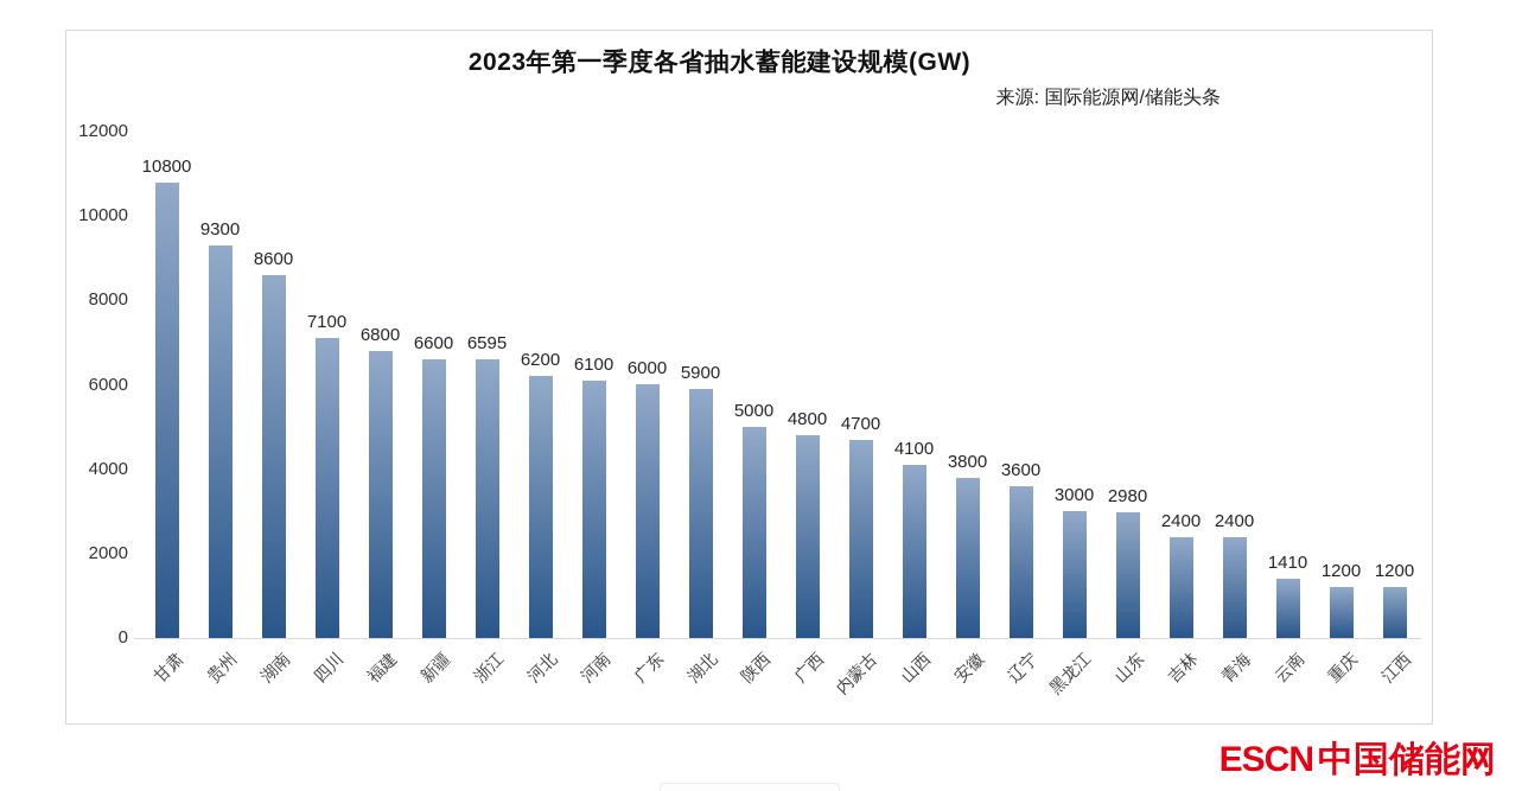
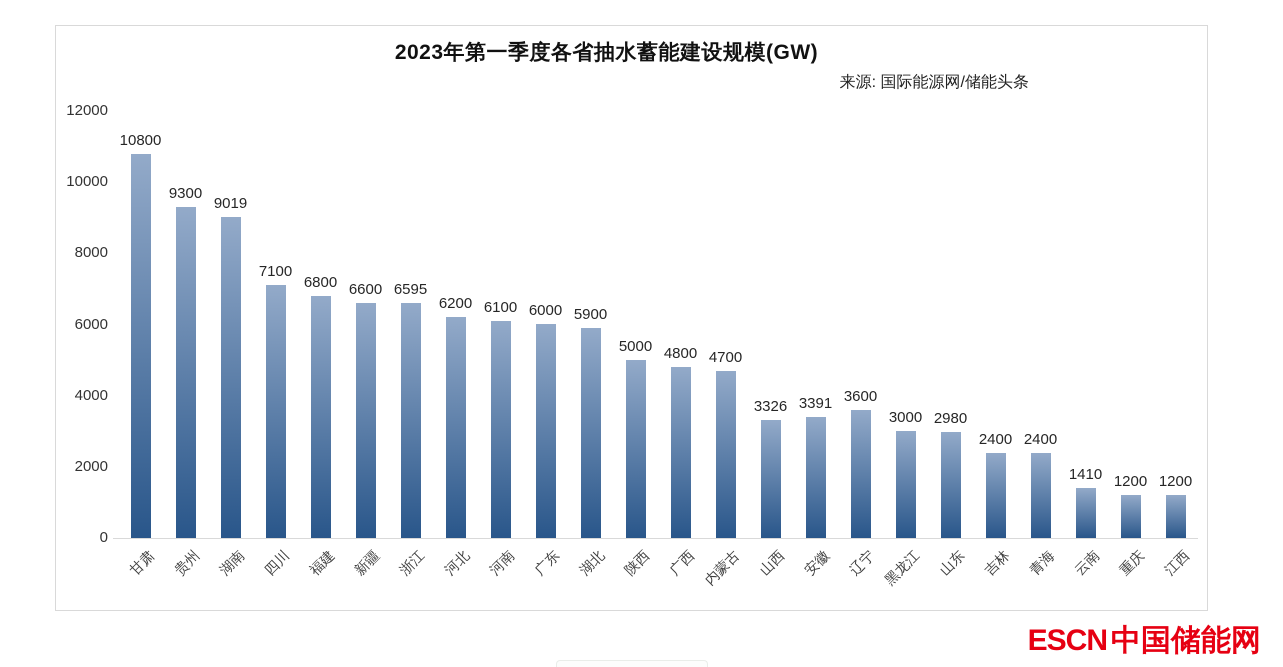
湖南: 8600 -> 9019
山西: 4100 -> 3326
安徽: 3800 -> 3391
